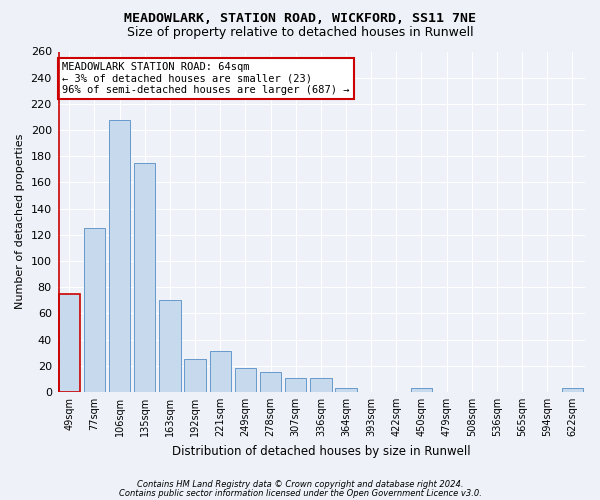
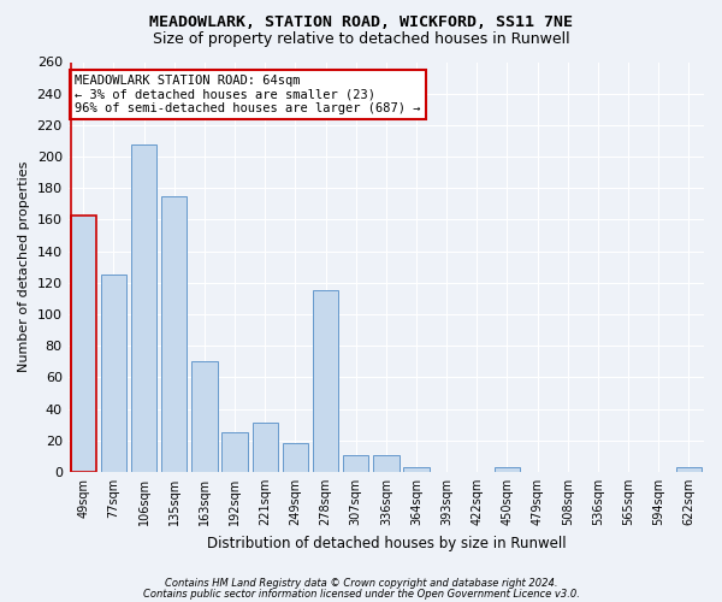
49sqm: 75 -> 163
278sqm: 15 -> 115
